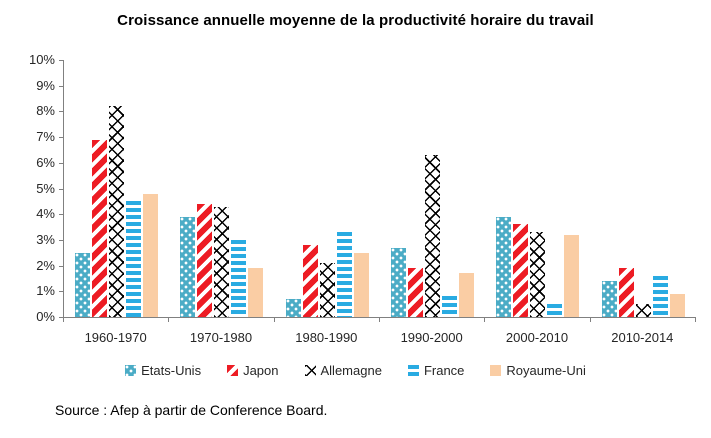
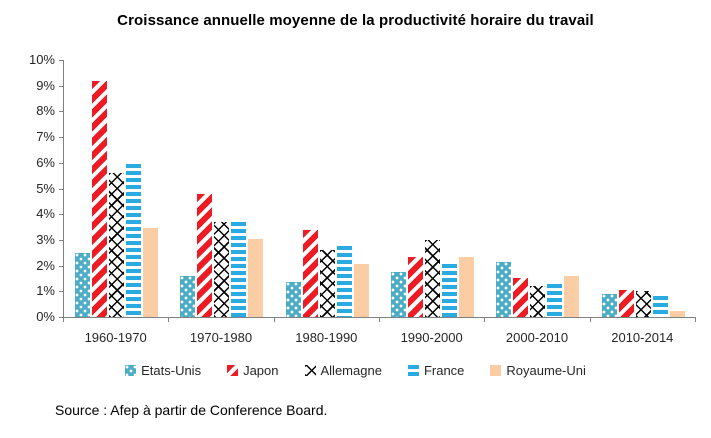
Japon/1960-1970: 6.9% -> 9.2%
Allemagne/1960-1970: 8.2% -> 5.6%
France/1960-1970: 4.5% -> 6.0%
Royaume-Uni/1960-1970: 4.8% -> 3.5%
Etats-Unis/1970-1980: 3.9% -> 1.6%
Japon/1970-1980: 4.4% -> 4.8%
Allemagne/1970-1980: 4.3% -> 3.7%
France/1970-1980: 3.0% -> 3.7%
Royaume-Uni/1970-1980: 1.9% -> 3.0%
Etats-Unis/1980-1990: 0.7% -> 1.4%
Japon/1980-1990: 2.8% -> 3.4%
Allemagne/1980-1990: 2.1% -> 2.6%
France/1980-1990: 3.3% -> 2.8%
Royaume-Uni/1980-1990: 2.5% -> 2.0%
Etats-Unis/1990-2000: 2.7% -> 1.8%
Japon/1990-2000: 1.9% -> 2.4%
Allemagne/1990-2000: 6.3% -> 3.0%
France/1990-2000: 0.8% -> 2.0%
Royaume-Uni/1990-2000: 1.7% -> 2.4%
Etats-Unis/2000-2010: 3.9% -> 2.1%
Japon/2000-2010: 3.6% -> 1.5%
Allemagne/2000-2010: 3.3% -> 1.2%
France/2000-2010: 0.5% -> 1.3%
Royaume-Uni/2000-2010: 3.2% -> 1.6%
Etats-Unis/2010-2014: 1.4% -> 0.9%
Japon/2010-2014: 1.9% -> 1.1%
Allemagne/2010-2014: 0.5% -> 1.0%
France/2010-2014: 1.6% -> 0.8%
Royaume-Uni/2010-2014: 0.9% -> 0.2%
